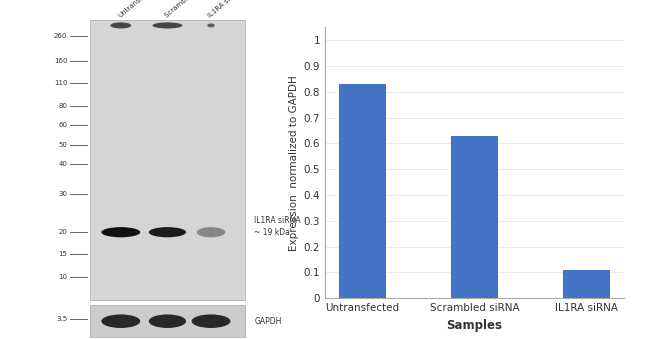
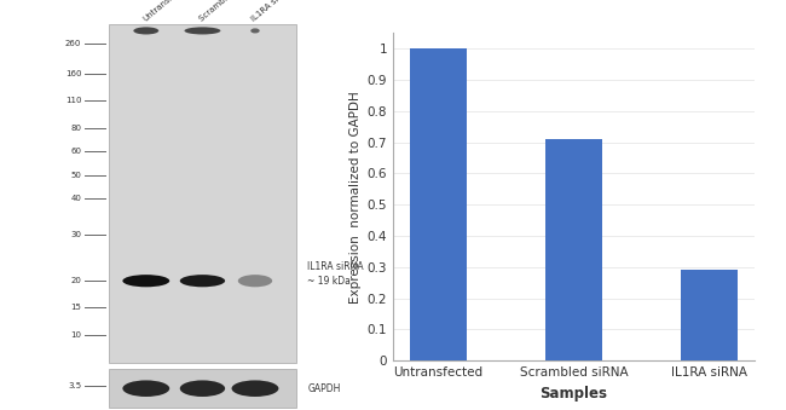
Untransfected: 0.83 -> 1.00
Scrambled siRNA: 0.63 -> 0.71
IL1RA siRNA: 0.11 -> 0.29
